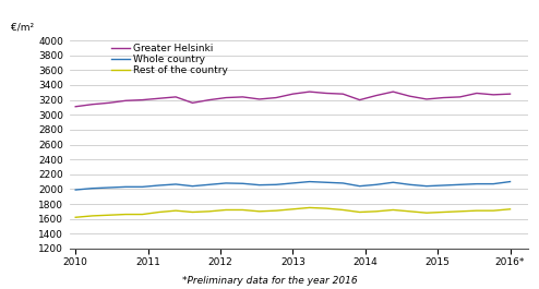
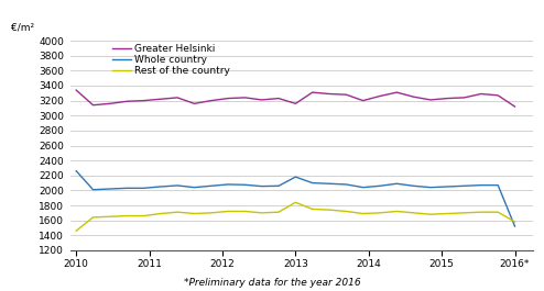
Greater Helsinki/2010: 3110 -> 3340
Whole country/2010: 1990 -> 2260
Rest of the country/2010: 1620 -> 1460
Greater Helsinki/2013: 3280 -> 3160
Whole country/2013: 2080 -> 2180
Rest of the country/2013: 1730 -> 1840
Greater Helsinki/2016*: 3280 -> 3120
Whole country/2016*: 2100 -> 1520
Rest of the country/2016*: 1730 -> 1580
